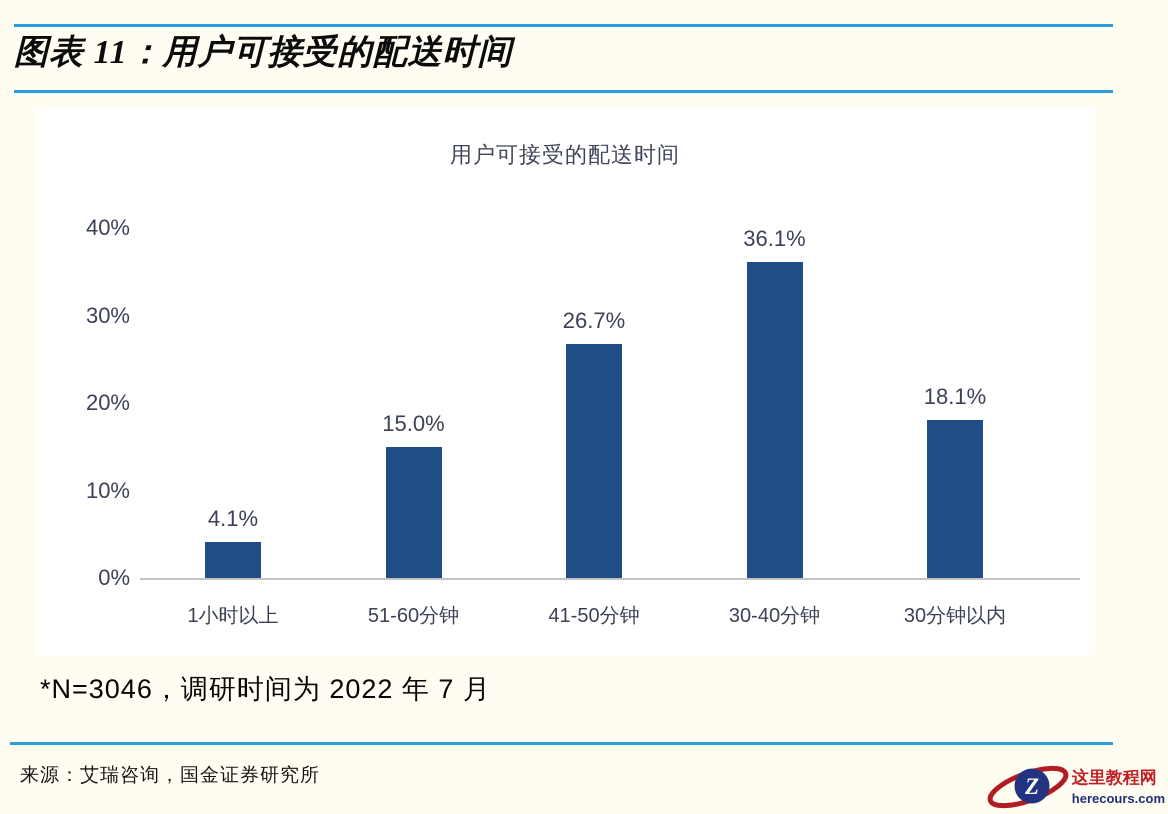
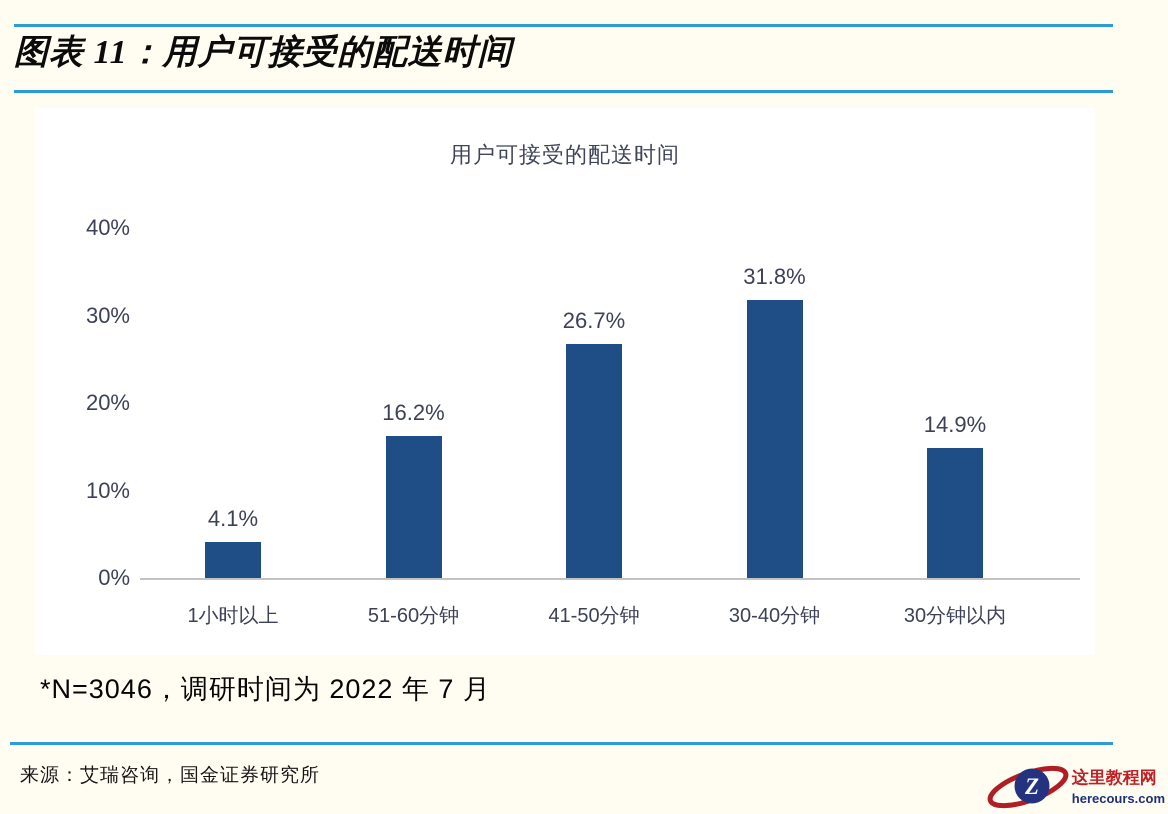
51-60分钟: 15.0% -> 16.2%
30-40分钟: 36.1% -> 31.8%
30分钟以内: 18.1% -> 14.9%
